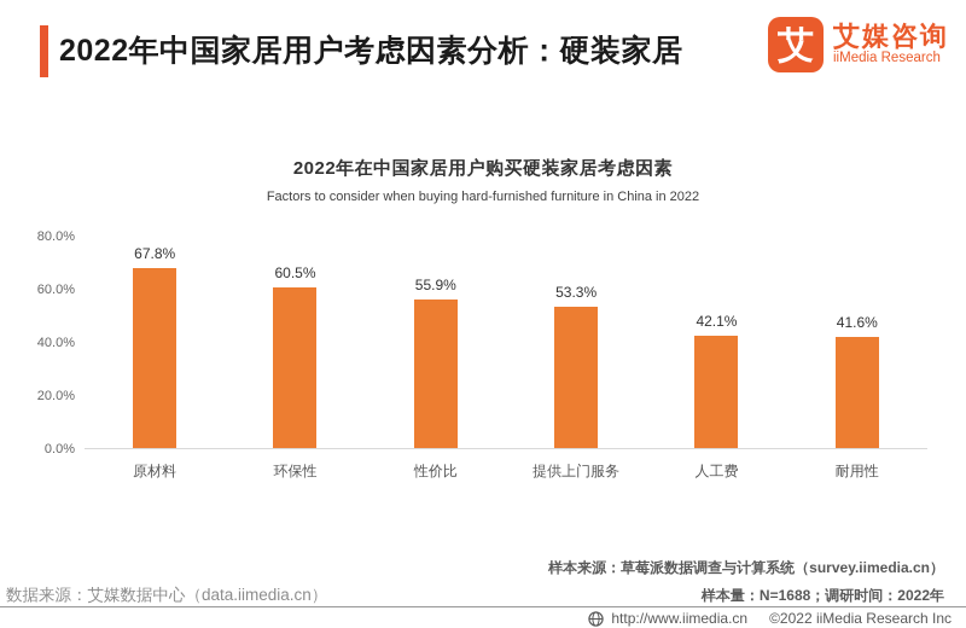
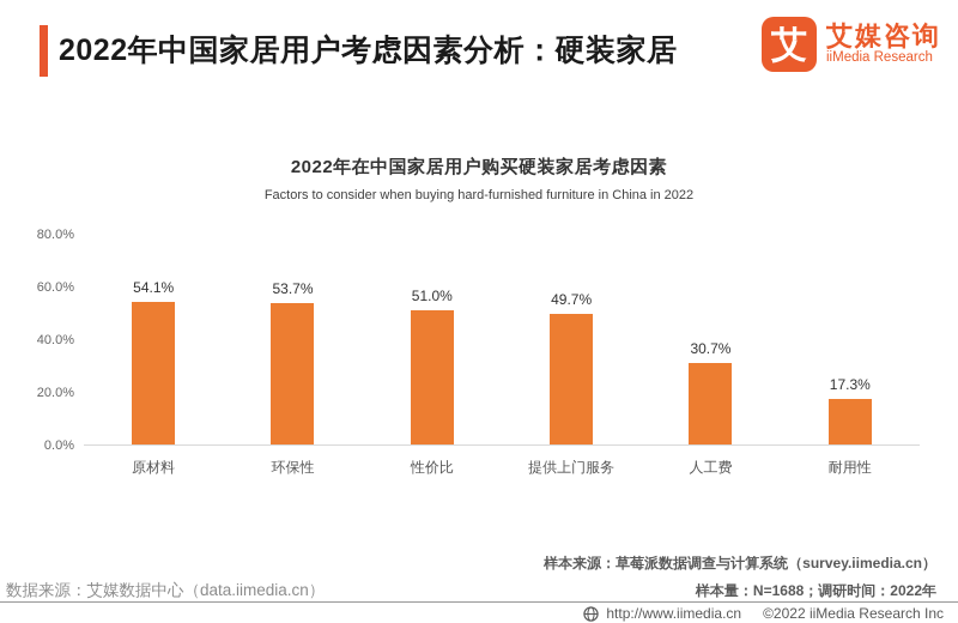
原材料: 67.8% -> 54.1%
环保性: 60.5% -> 53.7%
性价比: 55.9% -> 51.0%
提供上门服务: 53.3% -> 49.7%
人工费: 42.1% -> 30.7%
耐用性: 41.6% -> 17.3%
